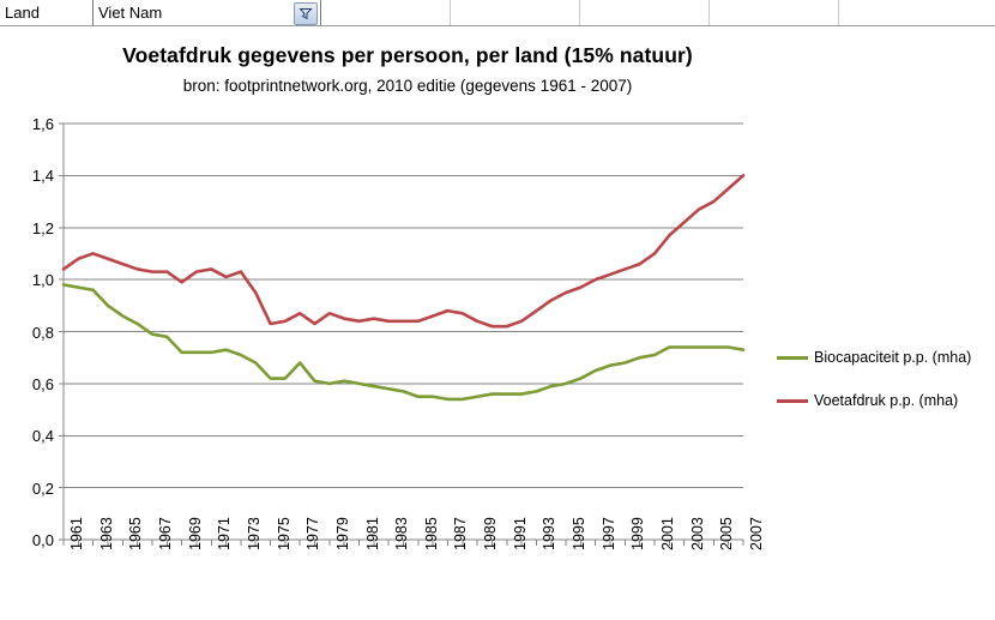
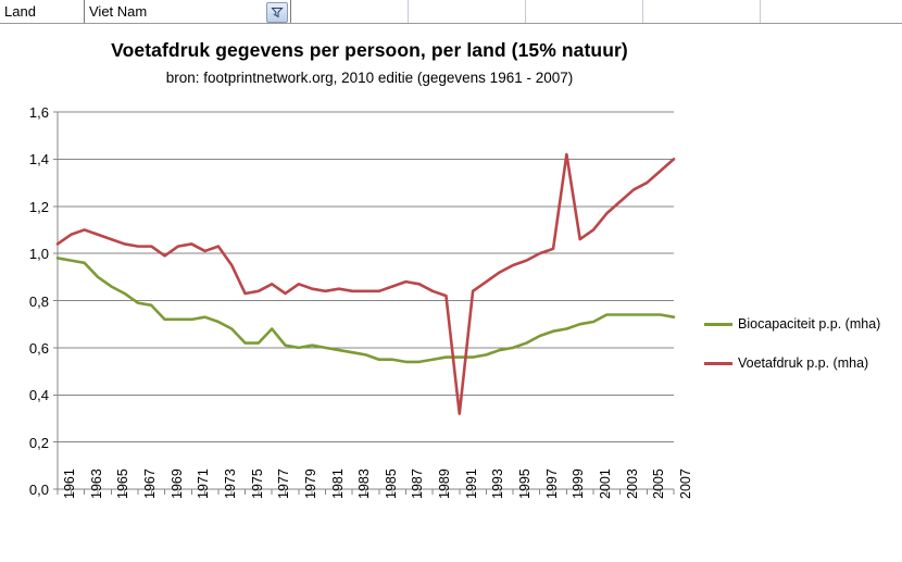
Voetafdruk p.p. (mha)/1991: 0,82 -> 0,32
Voetafdruk p.p. (mha)/1999: 1,04 -> 1,42
